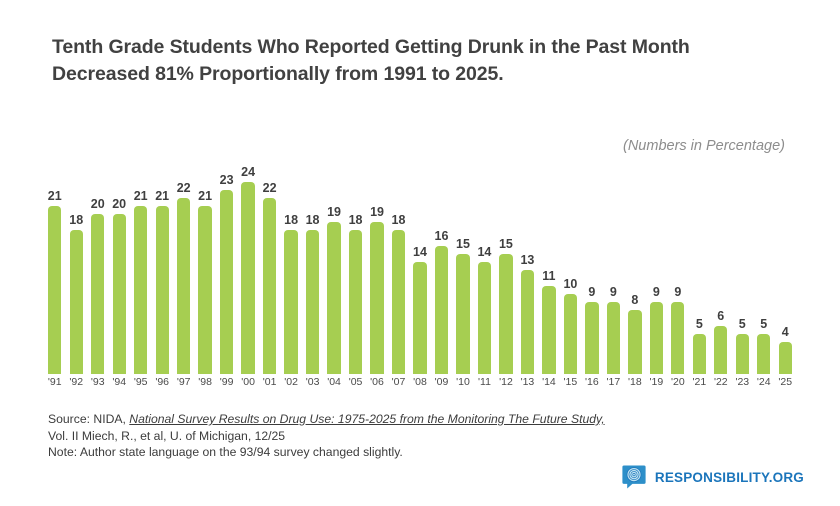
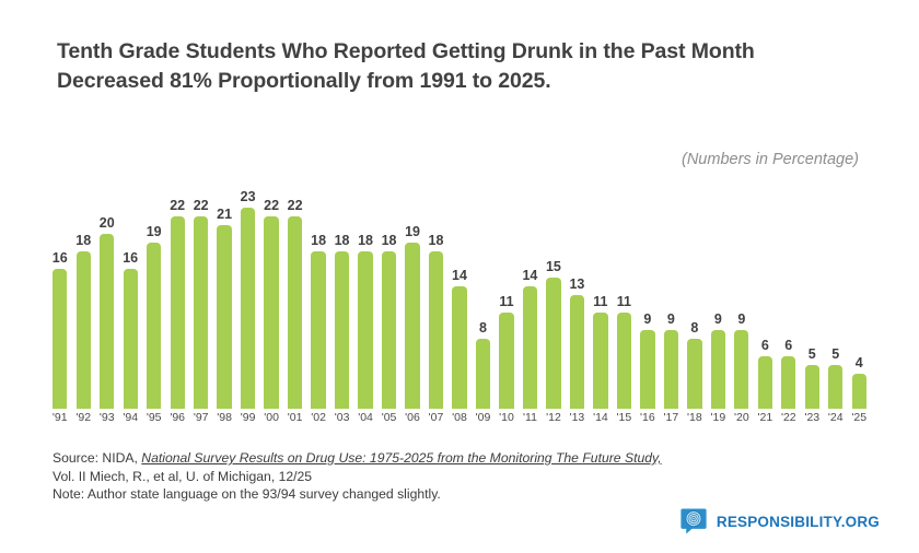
'91: 21 -> 16
'94: 20 -> 16
'95: 21 -> 19
'96: 21 -> 22
'00: 24 -> 22
'04: 19 -> 18
'09: 16 -> 8
'10: 15 -> 11
'15: 10 -> 11
'21: 5 -> 6
